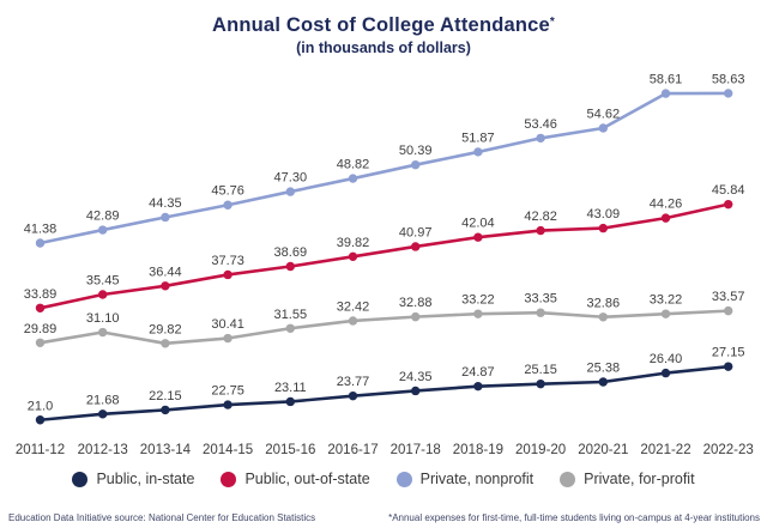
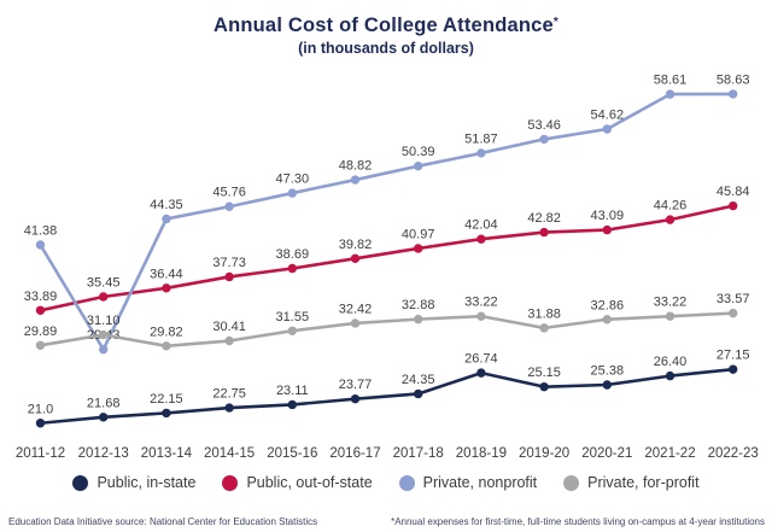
Private, nonprofit/2012-13: 42.89 -> 29.43
Public, in-state/2018-19: 24.87 -> 26.74
Private, for-profit/2019-20: 33.35 -> 31.88
